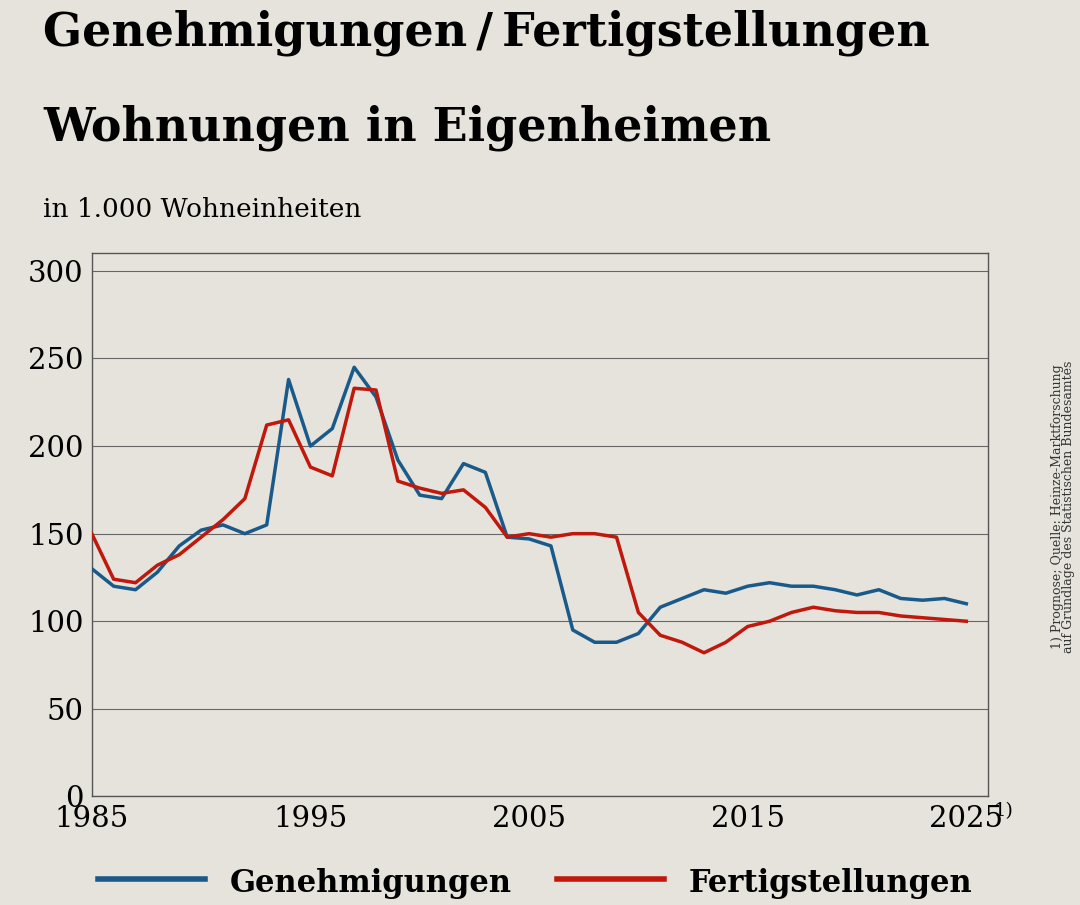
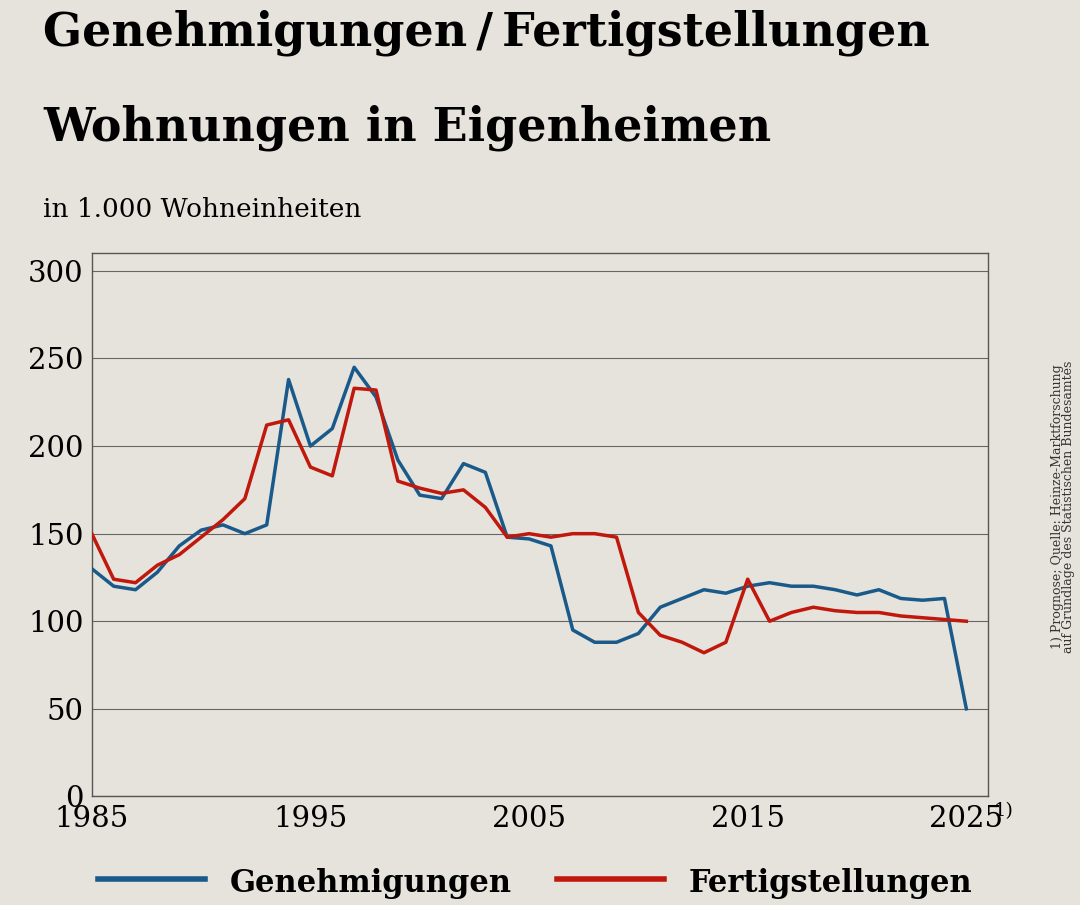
Fertigstellungen/2015: 97 -> 124
Genehmigungen/2025: 110 -> 50
